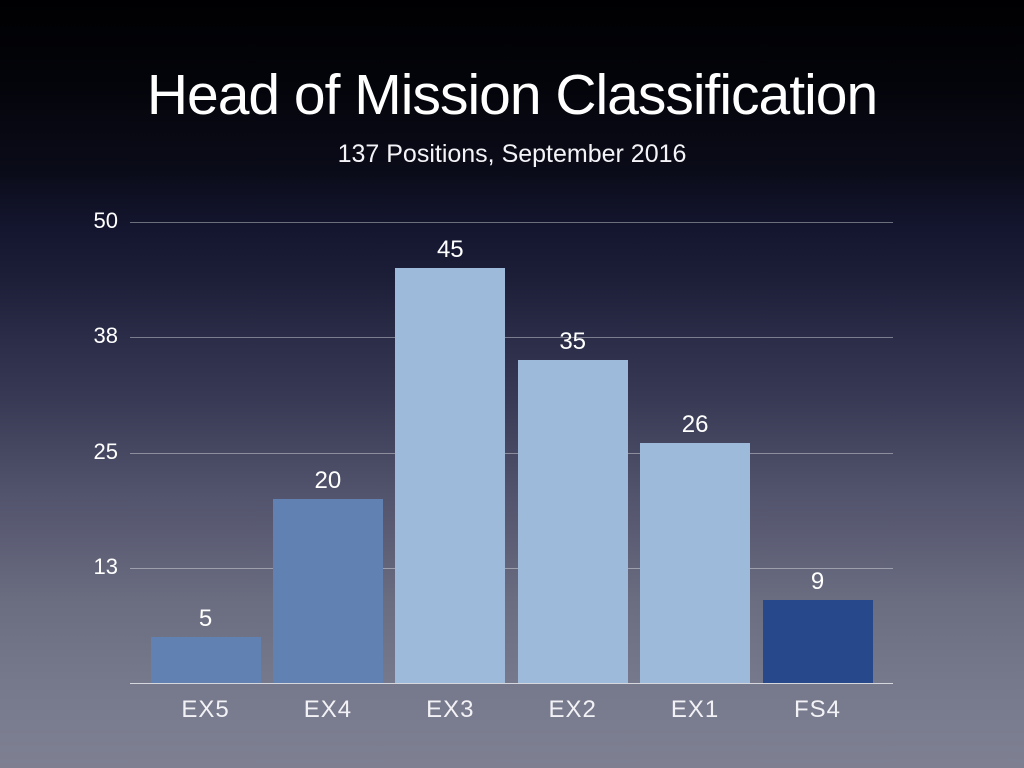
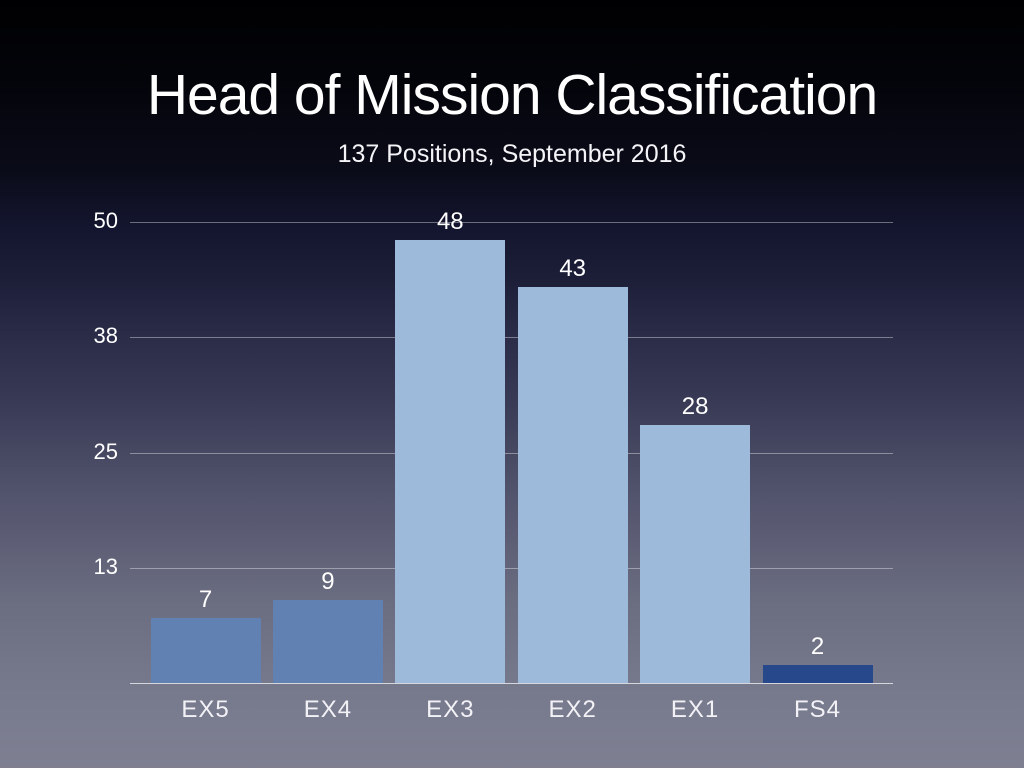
EX5: 5 -> 7
EX4: 20 -> 9
EX3: 45 -> 48
EX2: 35 -> 43
EX1: 26 -> 28
FS4: 9 -> 2
